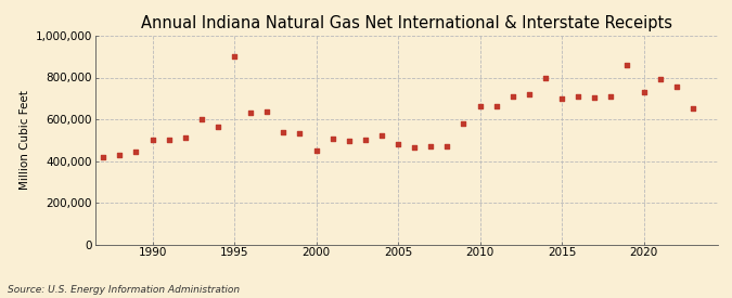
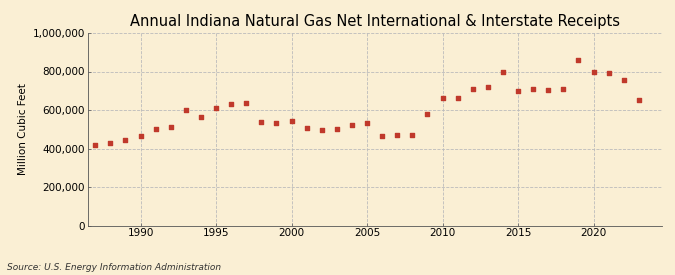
1990: 500,000 -> 460,000
1995: 900,000 -> 610,000
2000: 450,000 -> 540,000
2005: 480,000 -> 530,000
2020: 730,000 -> 800,000
